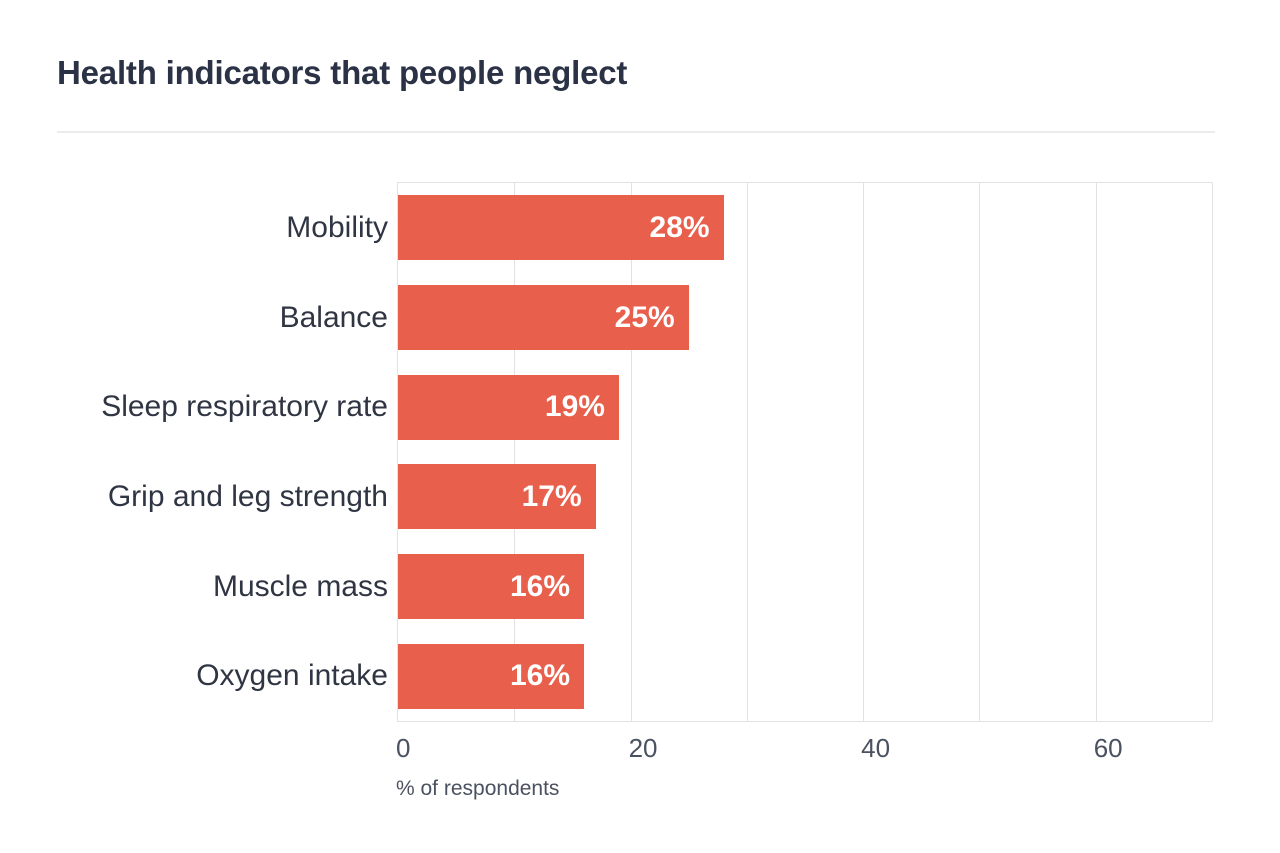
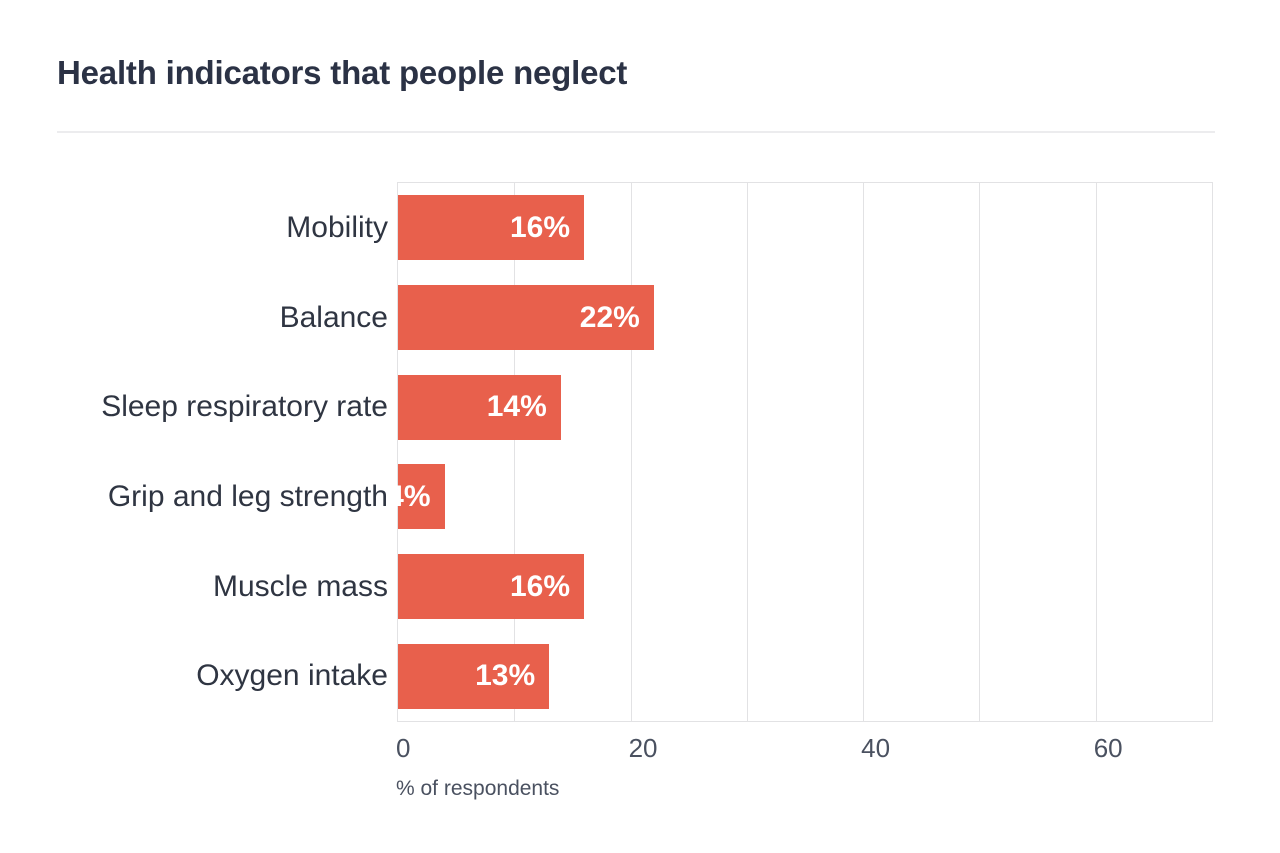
Mobility: 28% -> 16%
Balance: 25% -> 22%
Sleep respiratory rate: 19% -> 14%
Grip and leg strength: 17% -> 4%
Oxygen intake: 16% -> 13%
